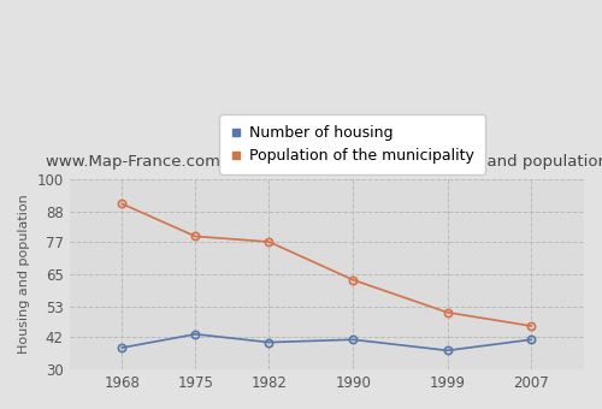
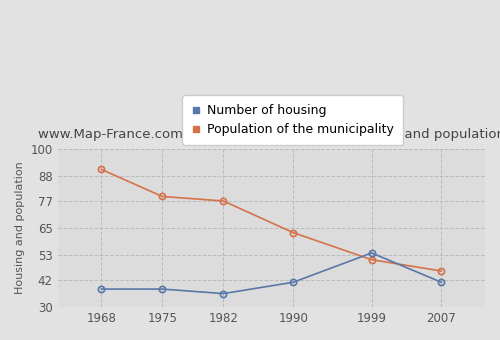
Number of housing/1975: 43 -> 38
Number of housing/1982: 40 -> 36
Number of housing/1999: 37 -> 54
